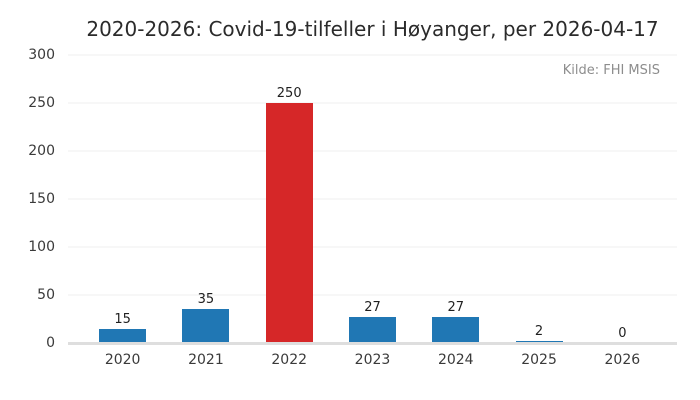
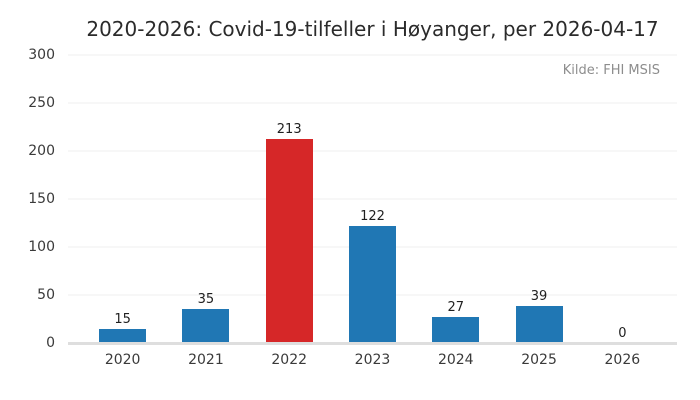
2022: 250 -> 213
2023: 27 -> 122
2025: 2 -> 39
